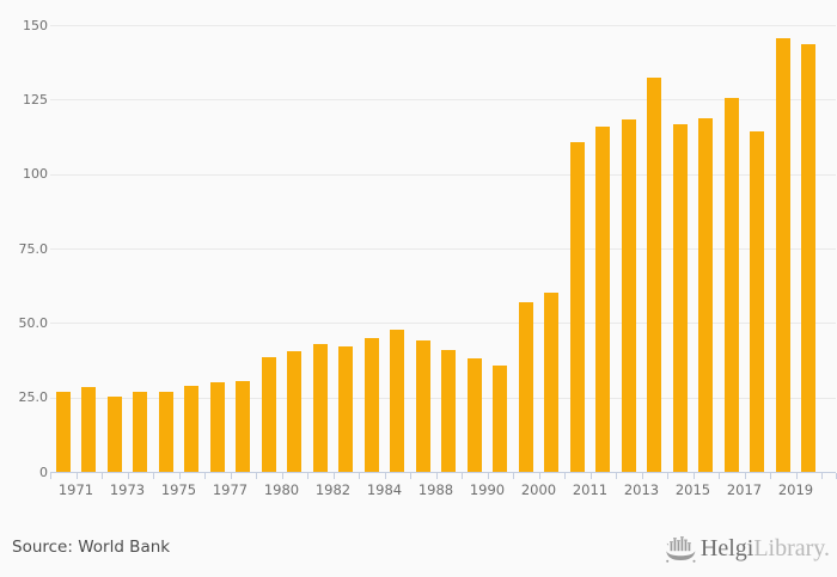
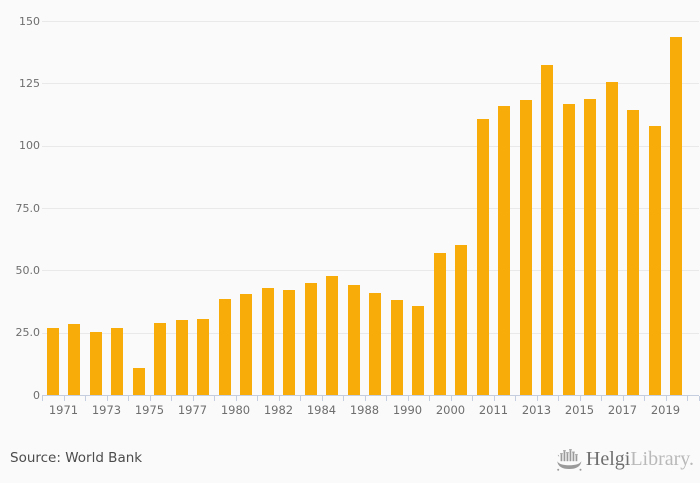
1975: 27 -> 11
2019: 145 -> 108
